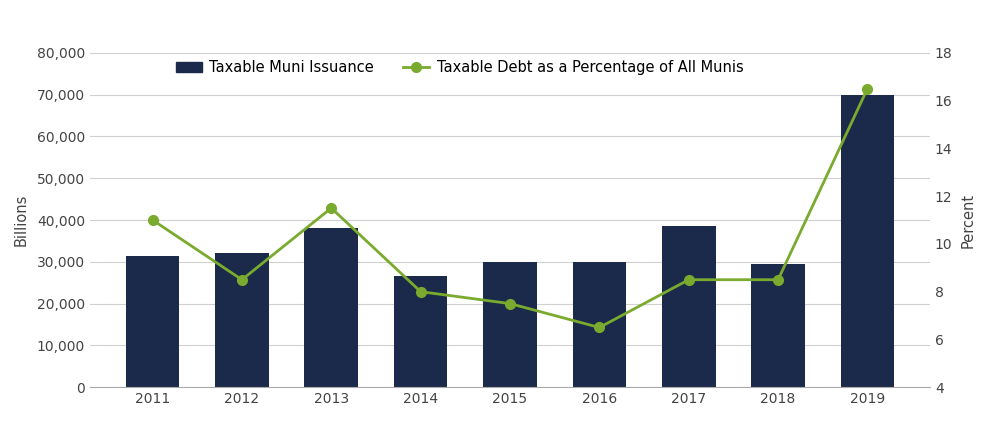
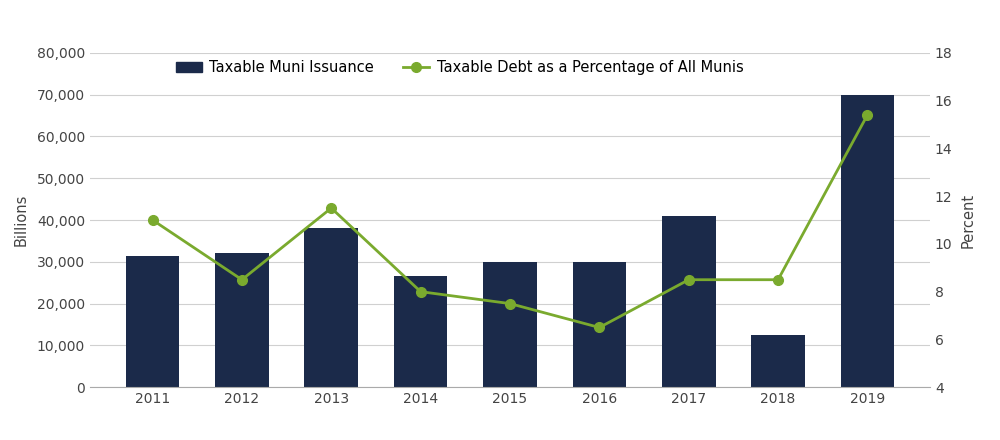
Taxable Muni Issuance/2017: 38,500 -> 41,000
Taxable Muni Issuance/2018: 29,500 -> 12,500
Taxable Debt as a Percentage of All Munis/2019: 16.5 -> 15.4
